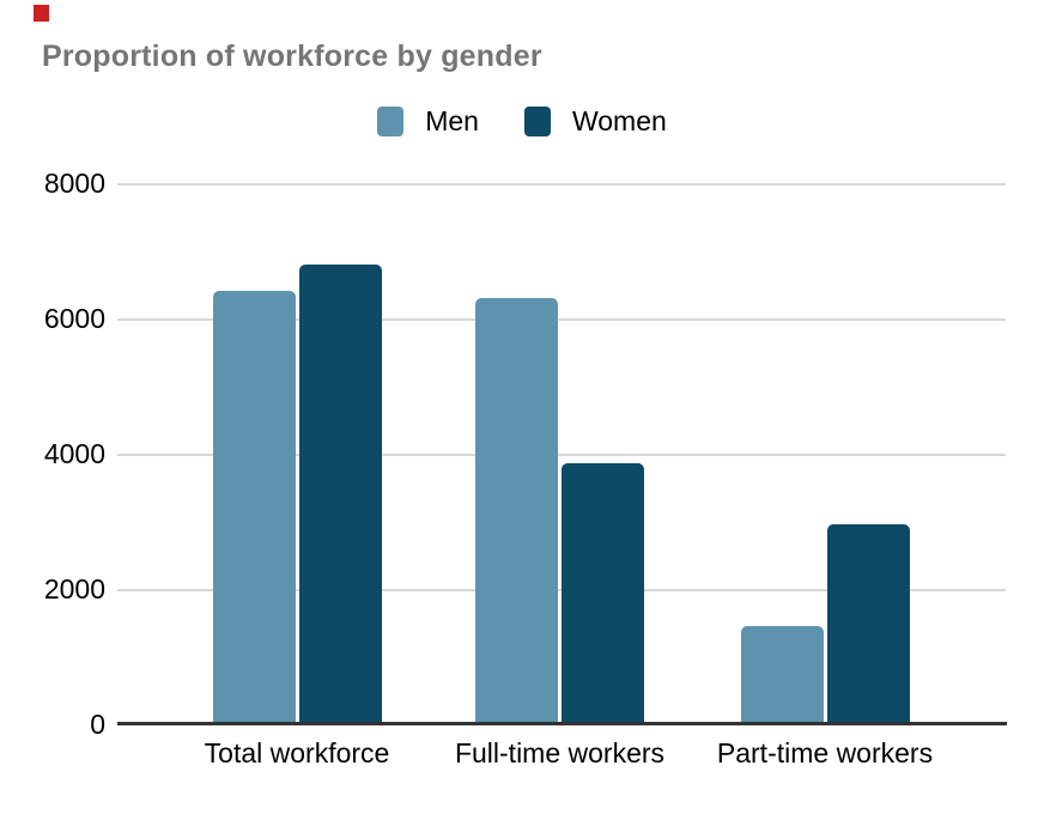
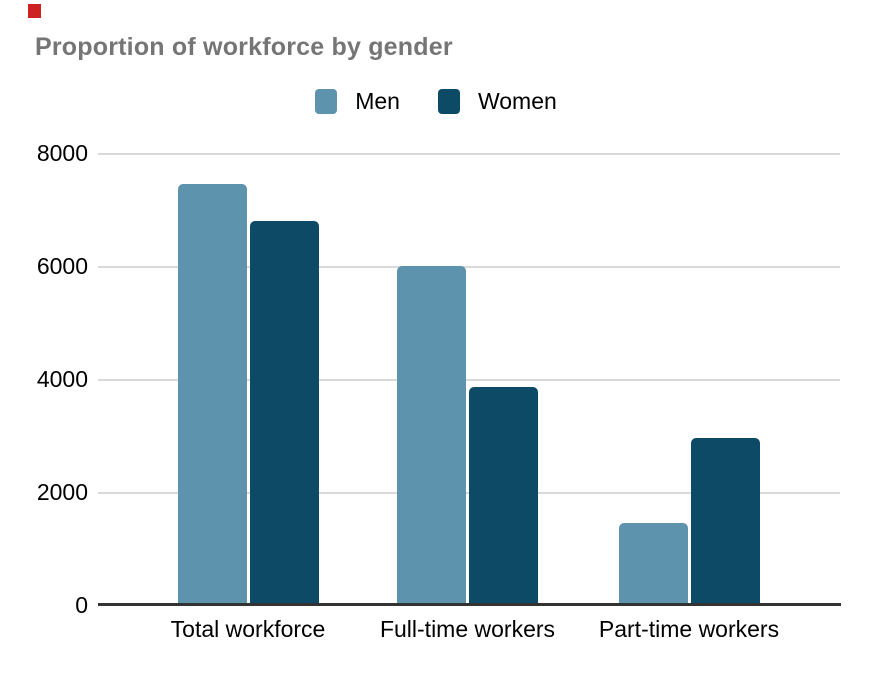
Men/Total workforce: 6400 -> 7400
Men/Full-time workers: 6300 -> 6000
